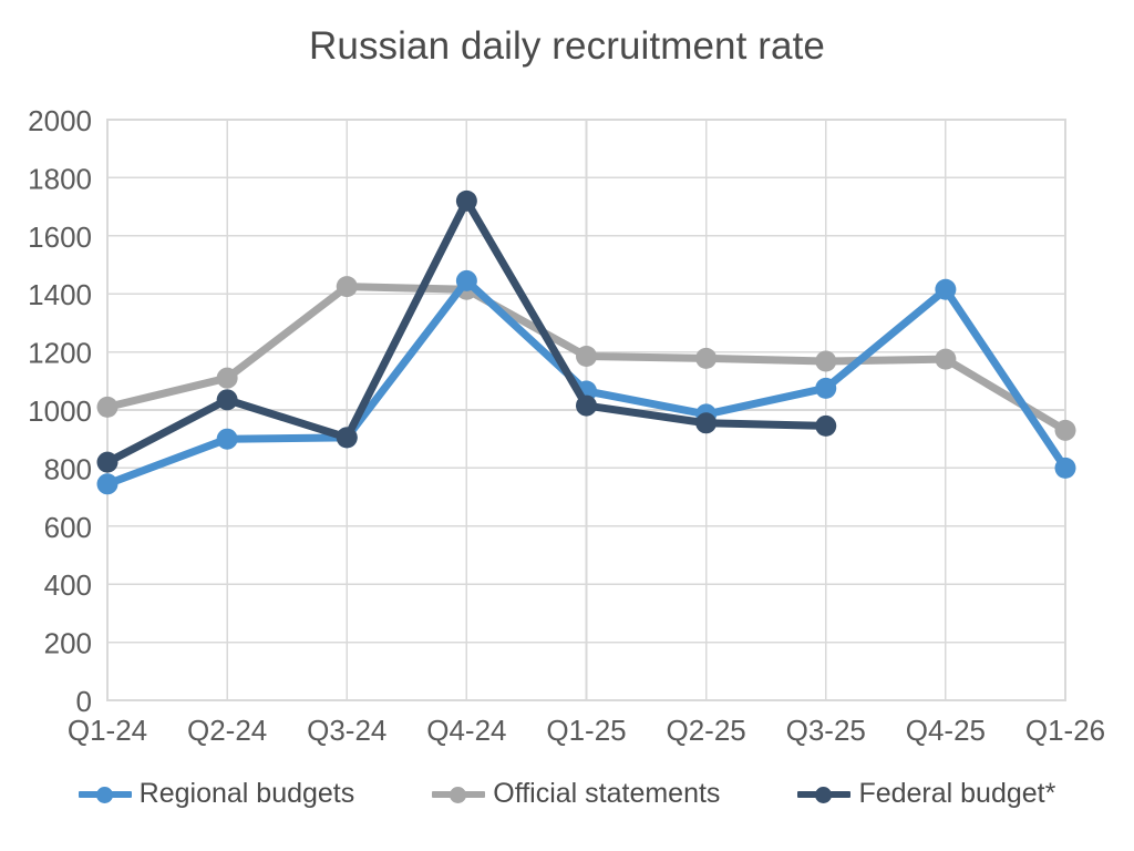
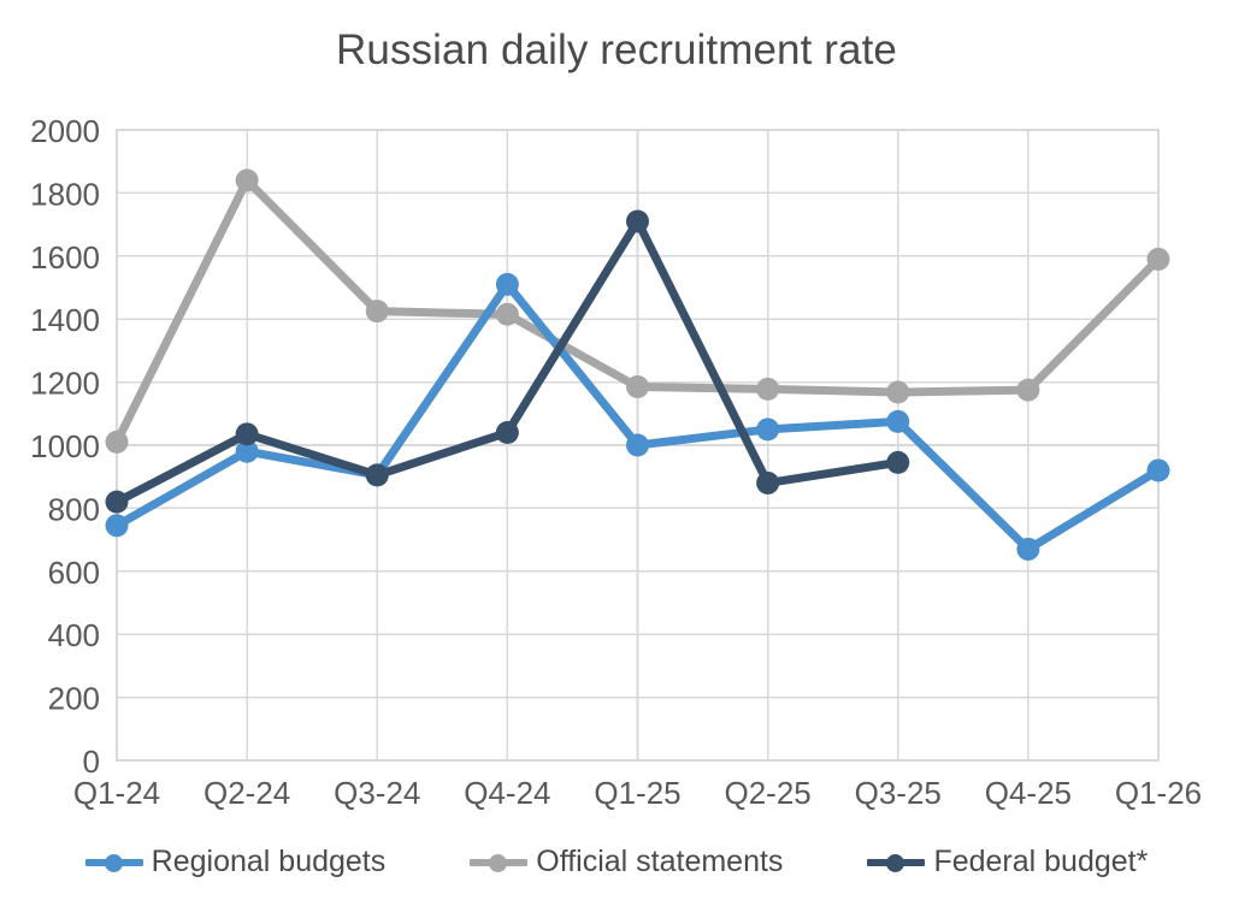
Regional budgets/Q2-24: 900 -> 980
Official statements/Q2-24: 1110 -> 1840
Regional budgets/Q4-24: 1440 -> 1510
Federal budget*/Q4-24: 1720 -> 1040
Regional budgets/Q1-25: 1060 -> 1000
Federal budget*/Q1-25: 1020 -> 1710
Regional budgets/Q2-25: 980 -> 1050
Federal budget*/Q2-25: 960 -> 880
Regional budgets/Q4-25: 1420 -> 670
Regional budgets/Q1-26: 800 -> 920
Official statements/Q1-26: 930 -> 1590
